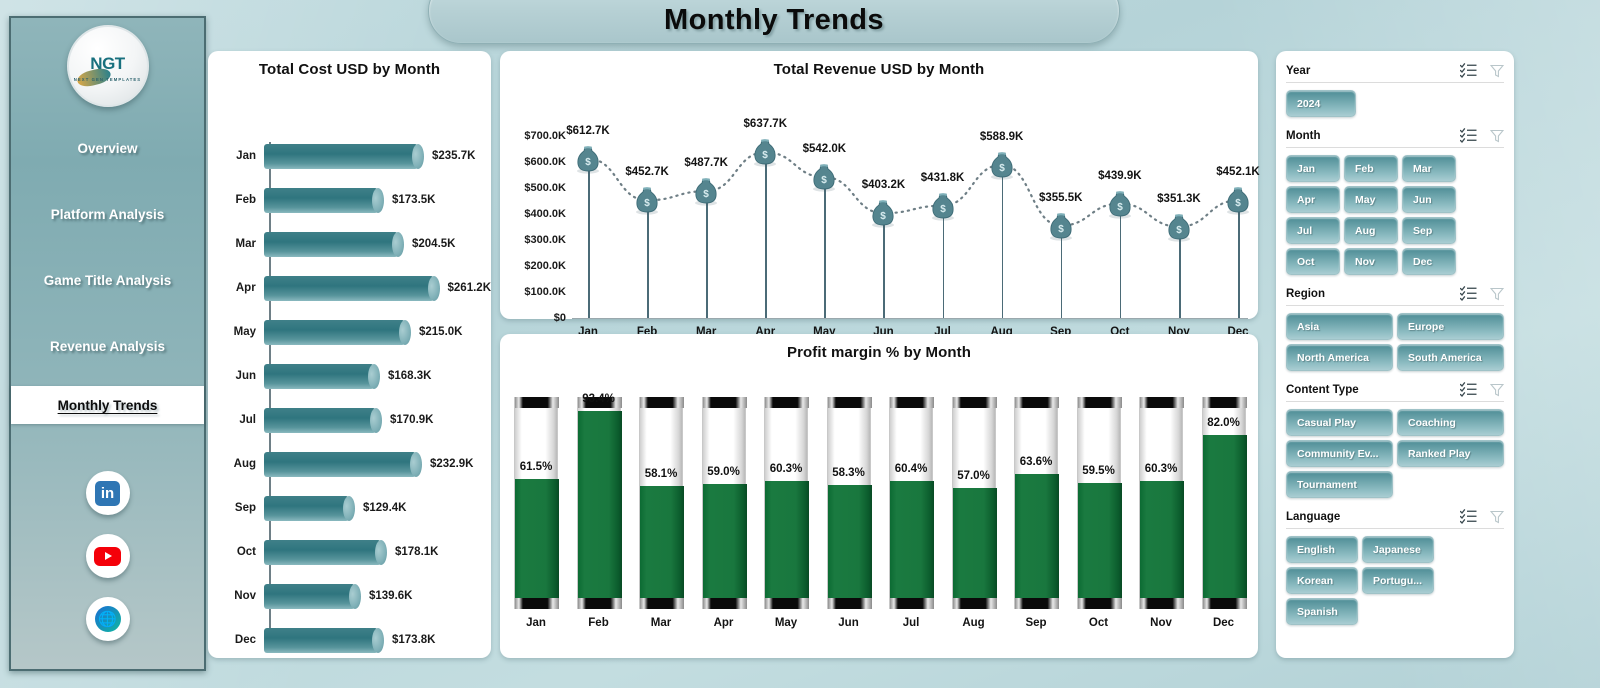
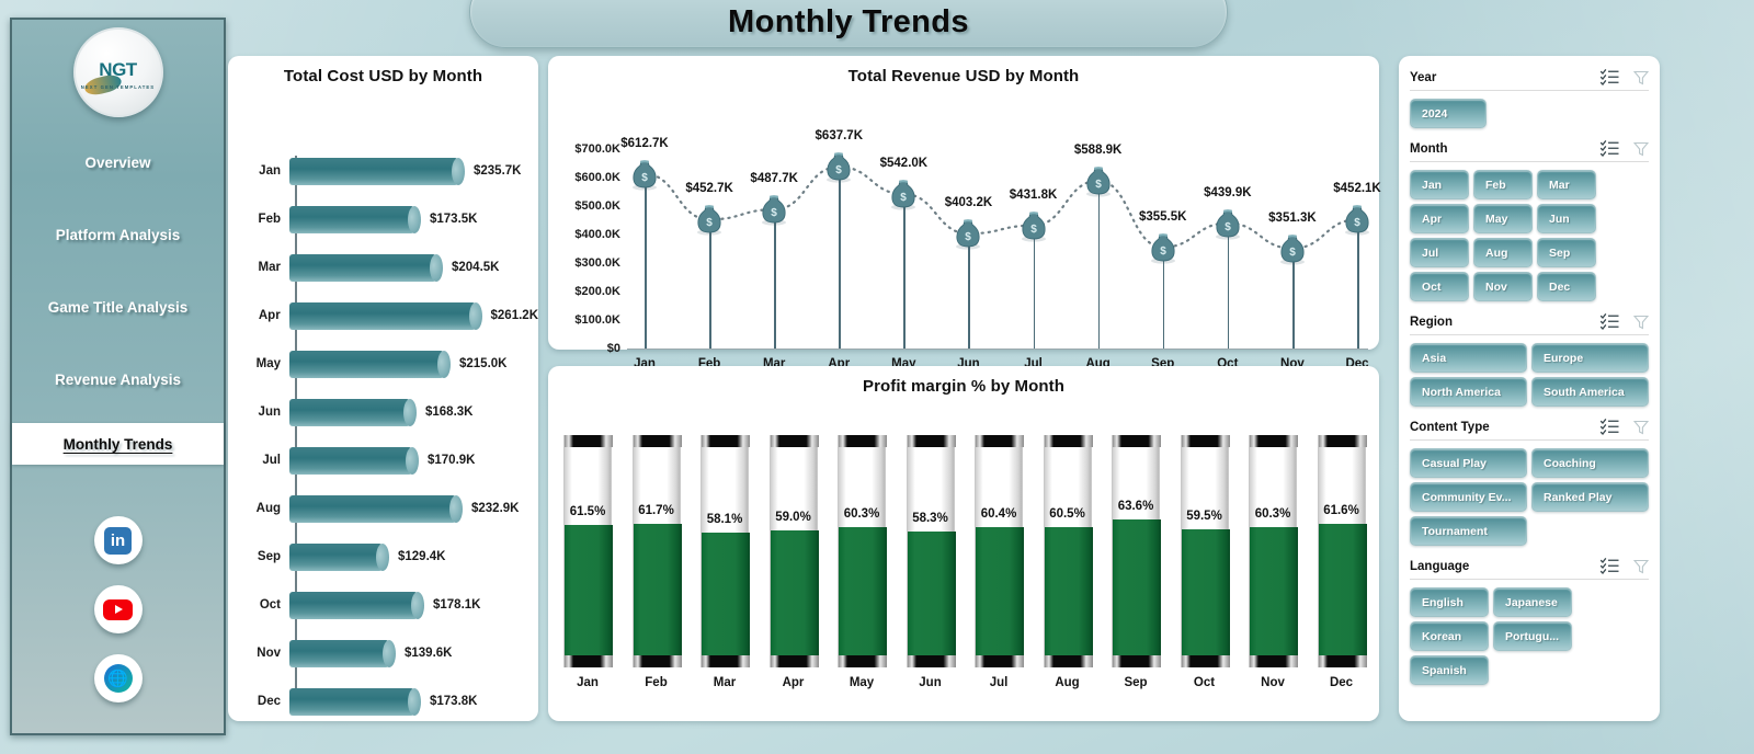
Profit margin % by Month/Feb: 93.4% -> 61.7%
Profit margin % by Month/Aug: 57.0% -> 60.5%
Profit margin % by Month/Dec: 82.0% -> 61.6%
